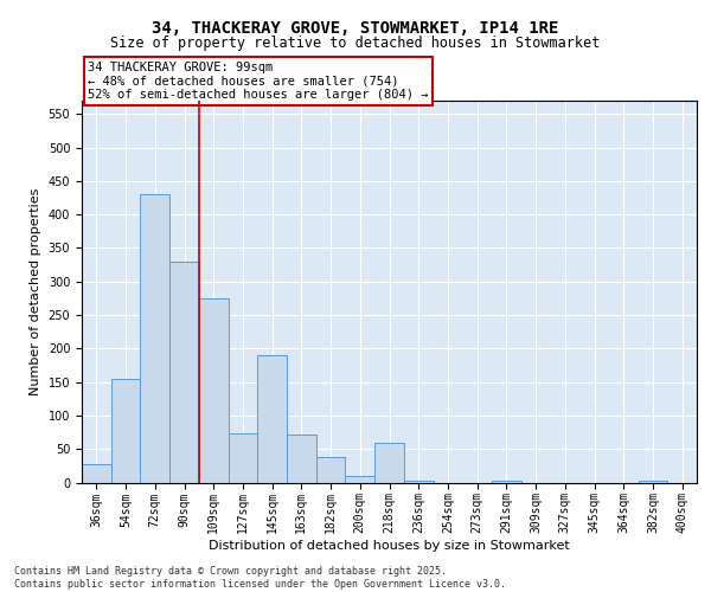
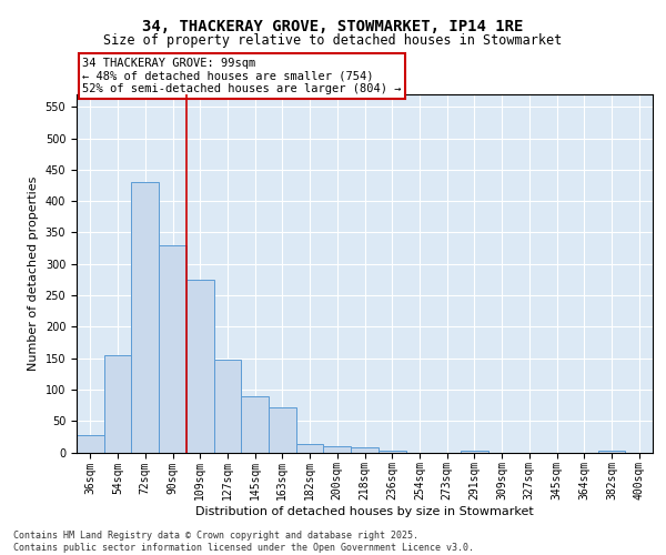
127sqm: 74 -> 148
145sqm: 190 -> 90
182sqm: 38 -> 13
218sqm: 60 -> 8
